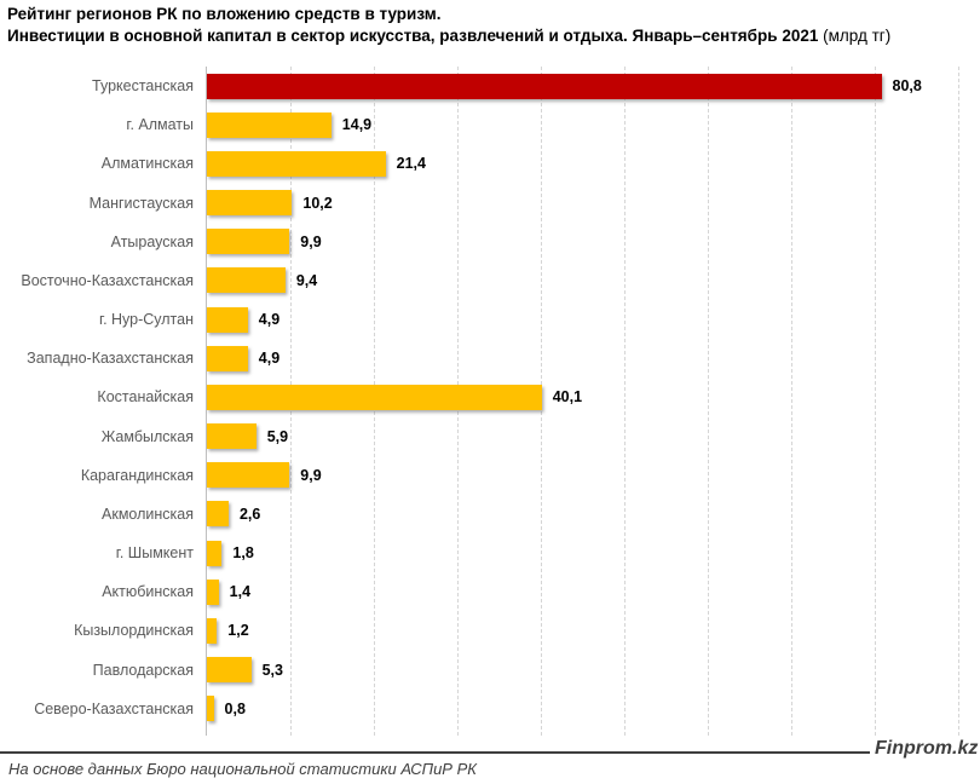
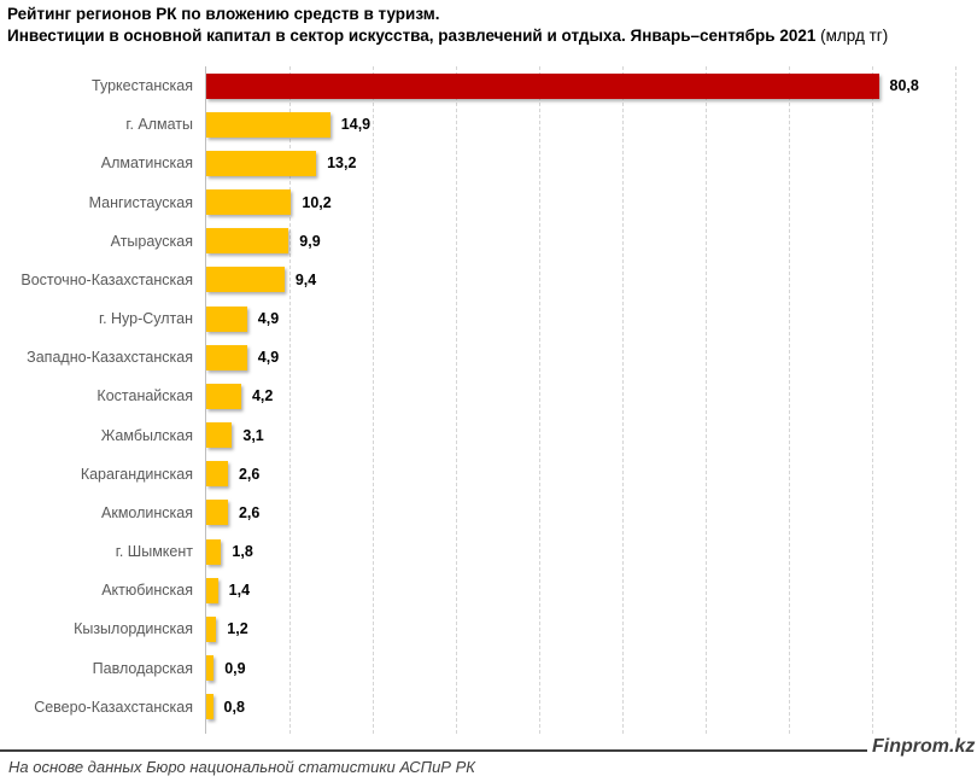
Алматинская: 21,4 -> 13,2
Костанайская: 40,1 -> 4,2
Жамбылская: 5,9 -> 3,1
Карагандинская: 9,9 -> 2,6
Павлодарская: 5,3 -> 0,9
